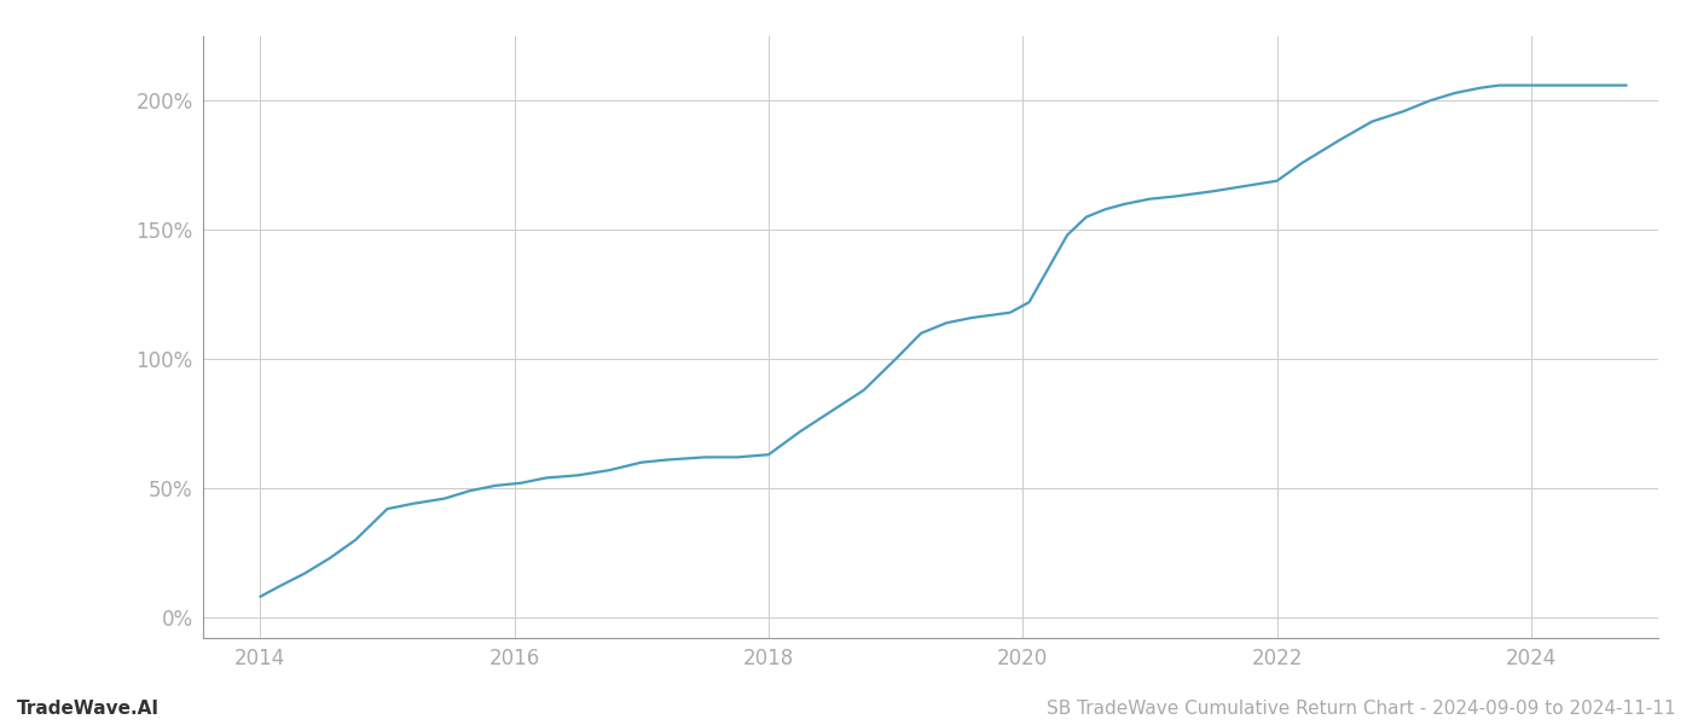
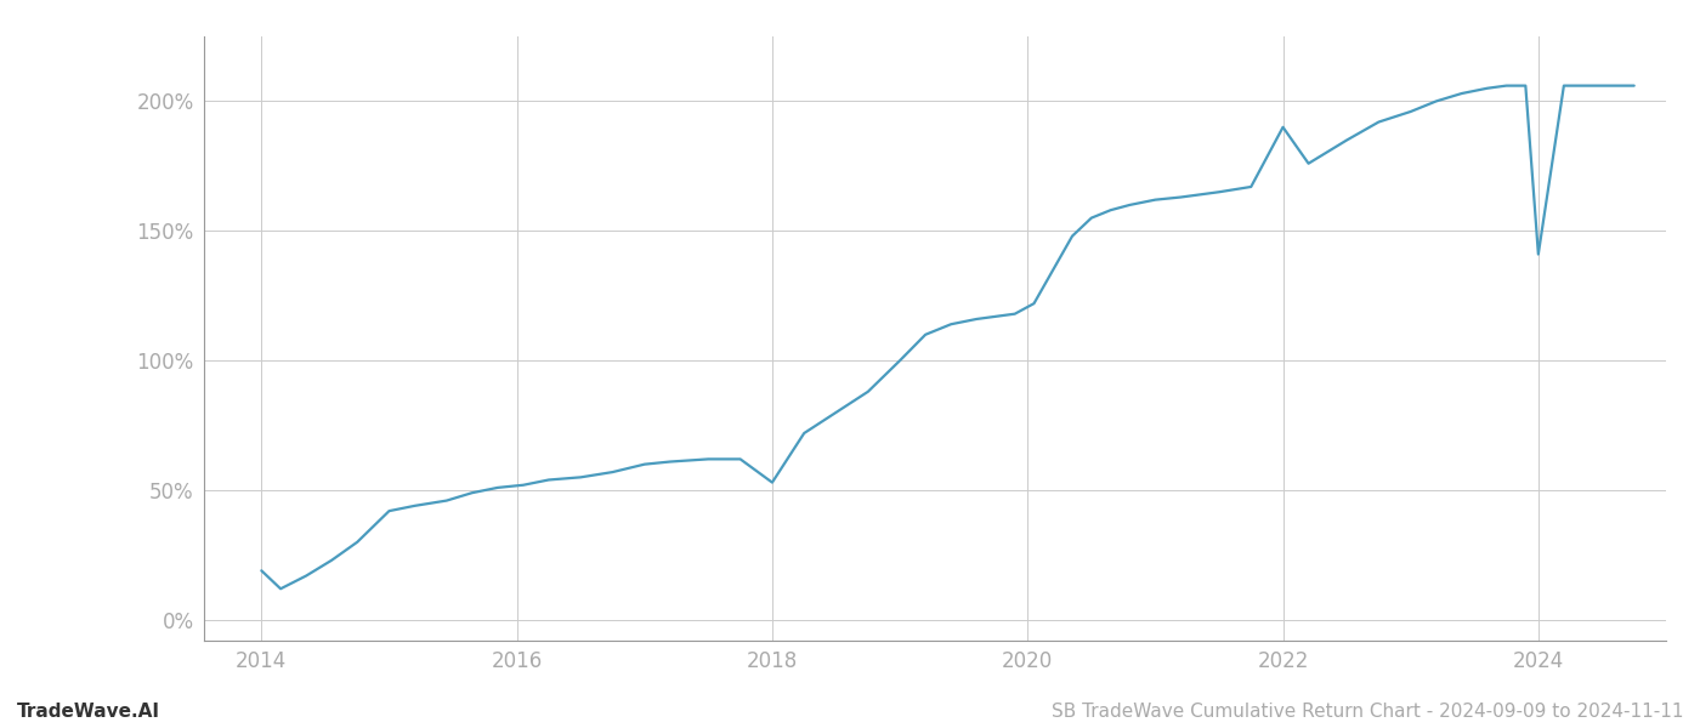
2014: 8% -> 19%
2018: 63% -> 53%
2022: 169% -> 190%
2024: 206% -> 141%
